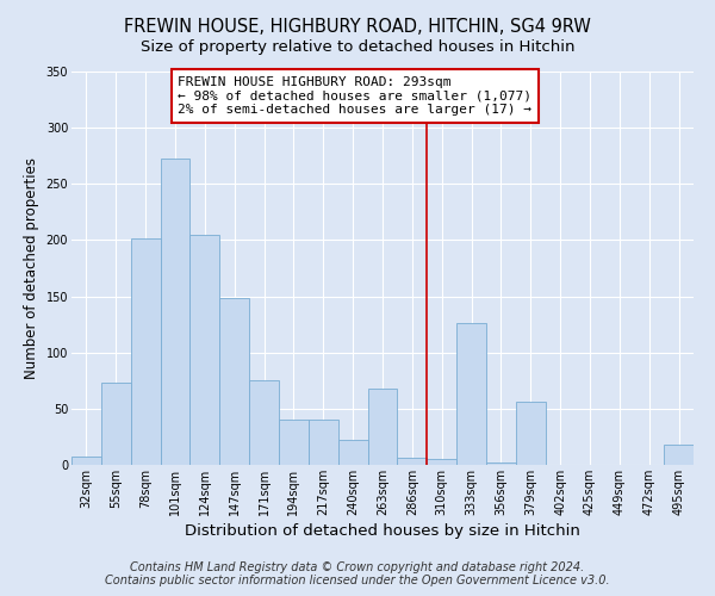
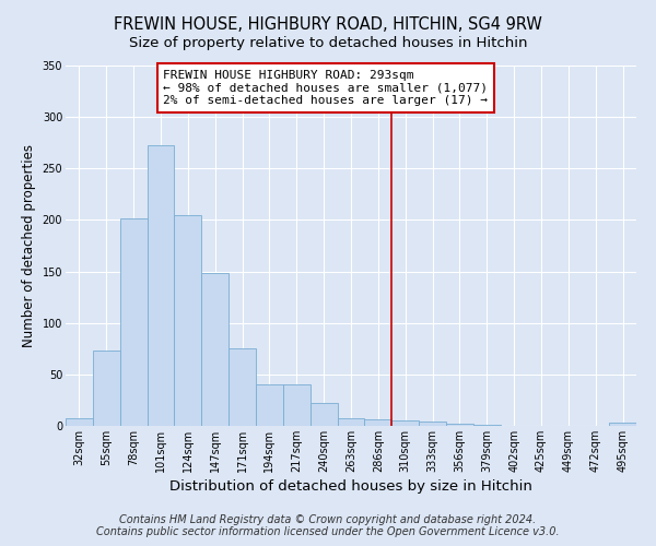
263sqm: 68 -> 7
333sqm: 126 -> 4
379sqm: 56 -> 1
495sqm: 18 -> 3
